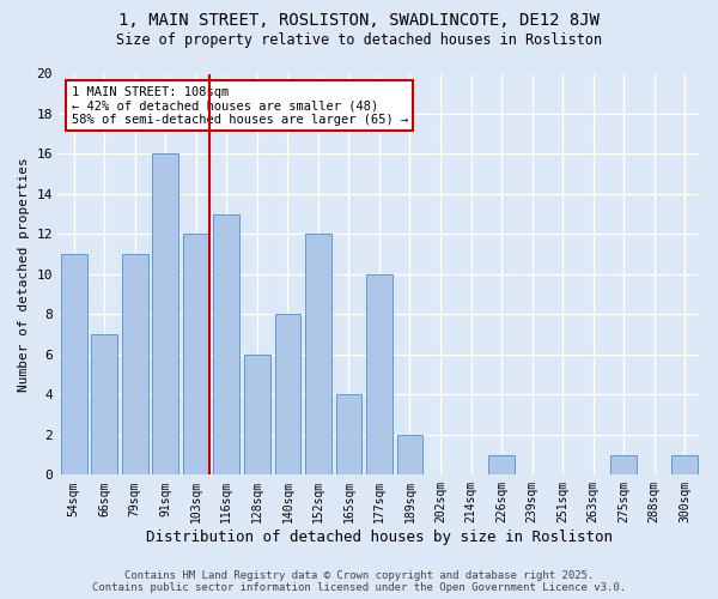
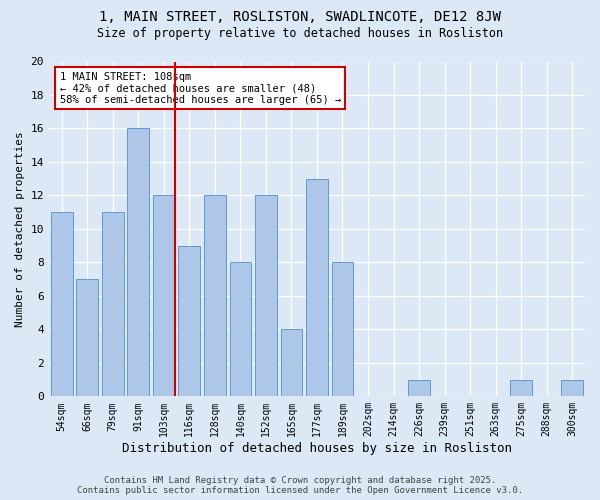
116sqm: 13 -> 9
128sqm: 6 -> 12
177sqm: 10 -> 13
189sqm: 2 -> 8
